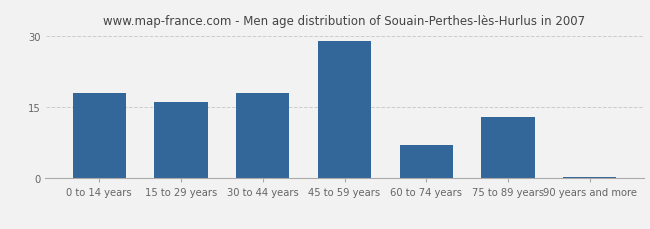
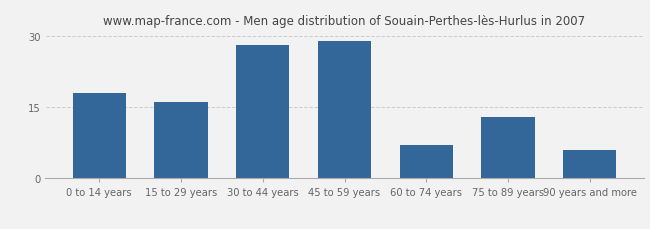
30 to 44 years: 18.0 -> 28.0
90 years and more: 0.3 -> 6.0
